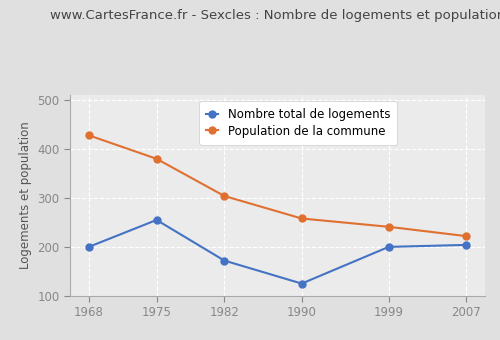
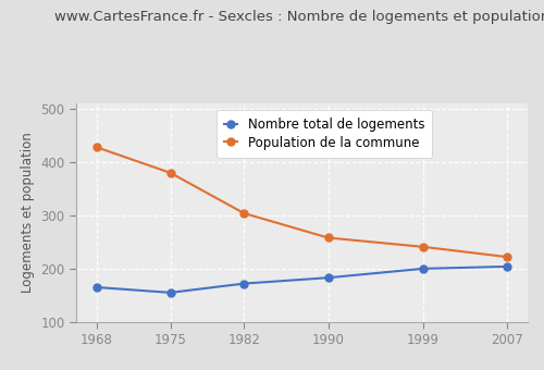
Nombre total de logements/1968: 200 -> 165
Nombre total de logements/1975: 255 -> 155
Nombre total de logements/1990: 125 -> 183
